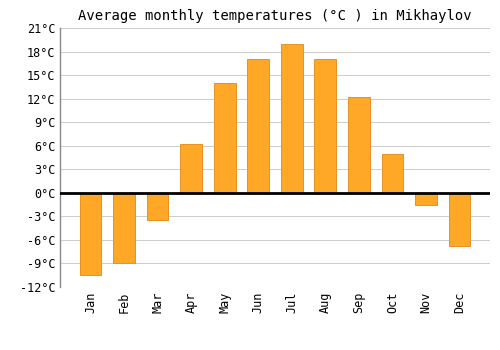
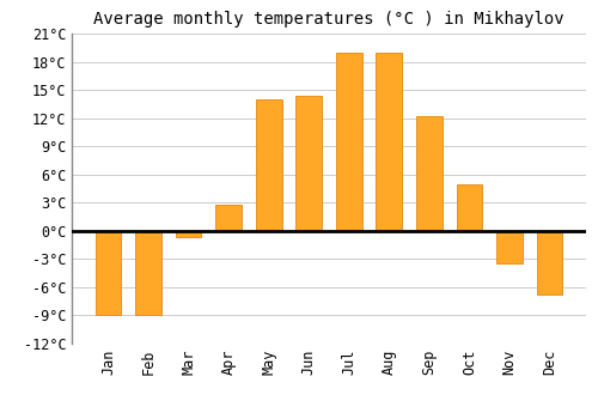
Jan: -10.5°C -> -9.0°C
Mar: -3.5°C -> -0.6°C
Apr: 6.2°C -> 2.8°C
Jun: 17.0°C -> 14.4°C
Aug: 17.0°C -> 19.0°C
Nov: -1.5°C -> -3.4°C
